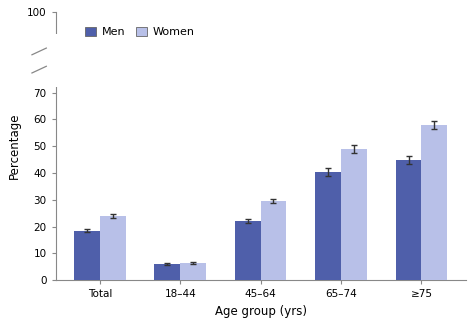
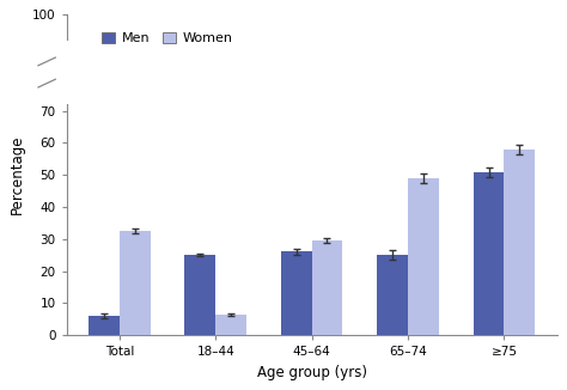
Men/Total: 18.5 -> 6.0
Women/Total: 24.0 -> 32.5
Men/18–44: 6.0 -> 25.0
Men/45–64: 22.0 -> 26.0
Men/65–74: 40.5 -> 25.0
Men/≥75: 45.0 -> 51.0
